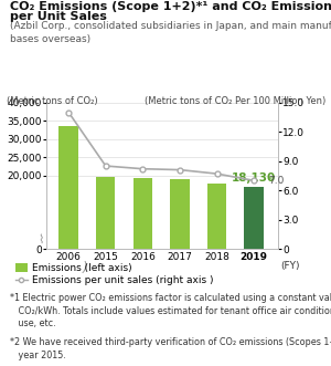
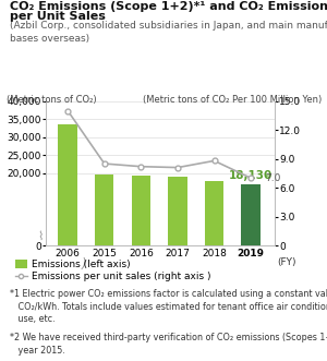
Emissions per unit sales (right axis )/2018: 7.7 -> 8.8
